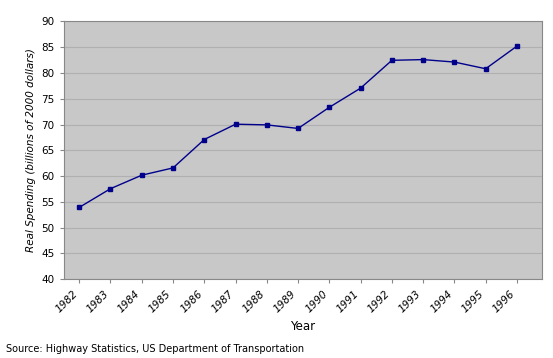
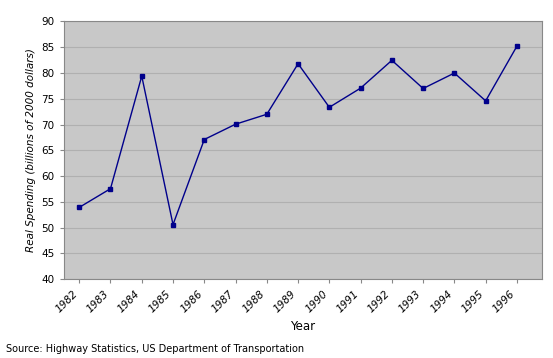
1984: 60.2 -> 79.4
1985: 61.6 -> 50.6
1988: 69.9 -> 72.0
1989: 69.3 -> 81.8
1993: 82.6 -> 77.0
1994: 82.1 -> 80.0
1995: 80.8 -> 74.6
